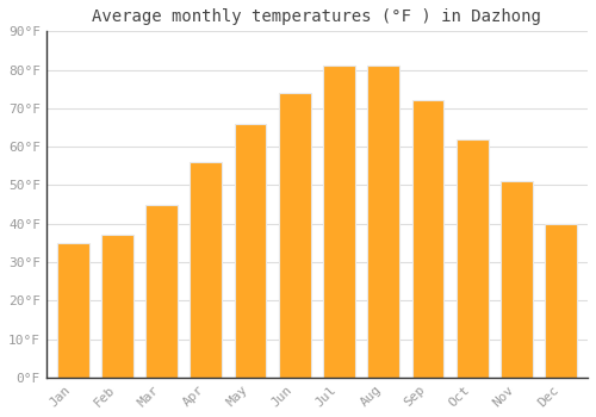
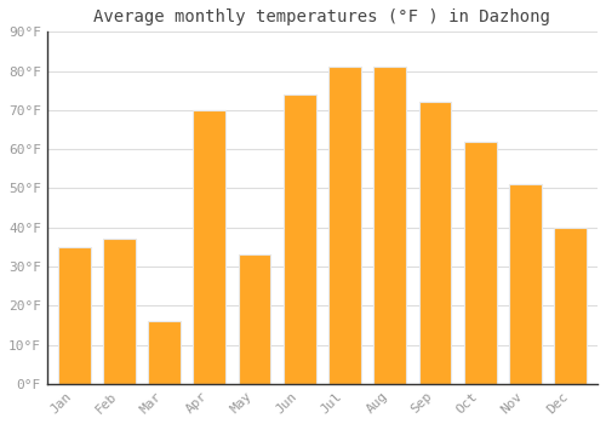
Mar: 45°F -> 16°F
Apr: 56°F -> 70°F
May: 66°F -> 33°F
